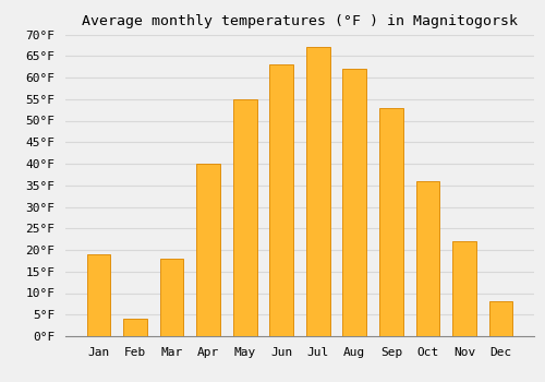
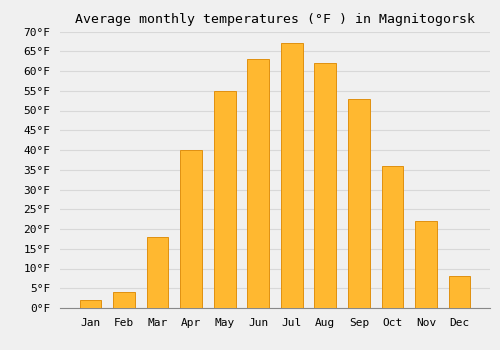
Jan: 19°F -> 2°F
